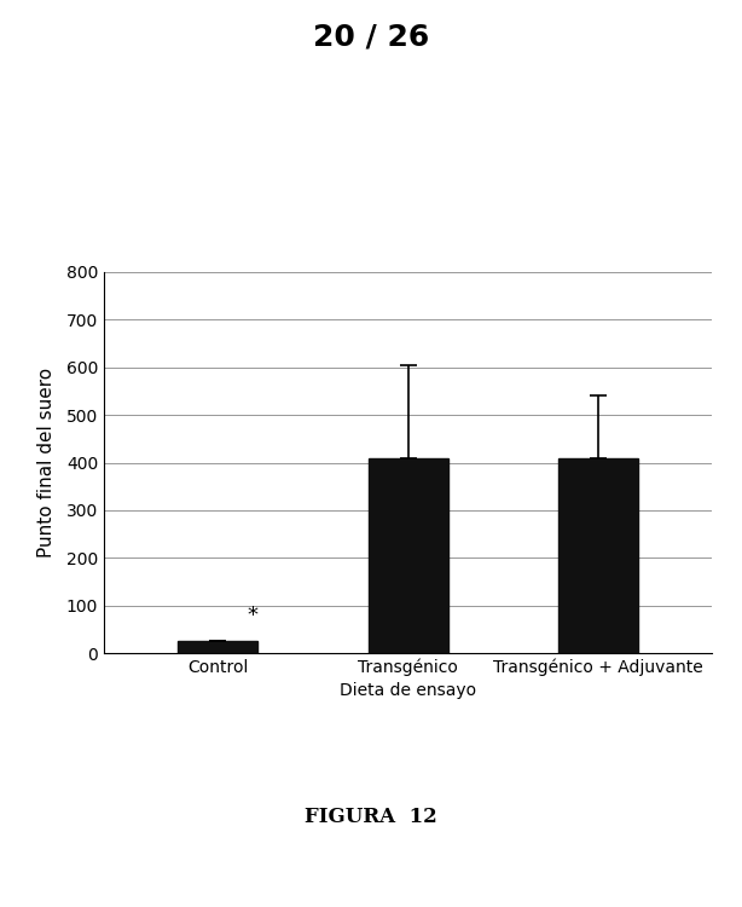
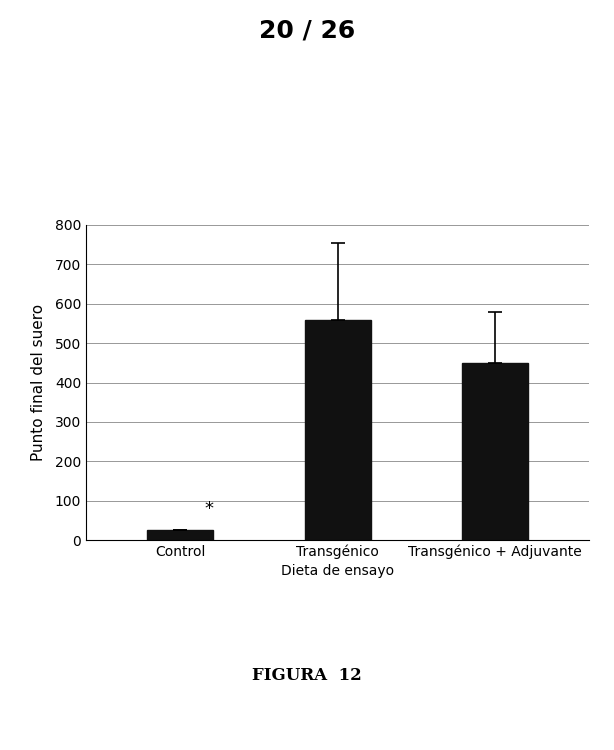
Transgénico: 410 -> 560
Transgénico + Adjuvante: 410 -> 450
